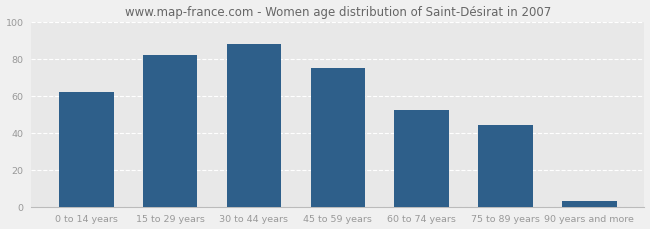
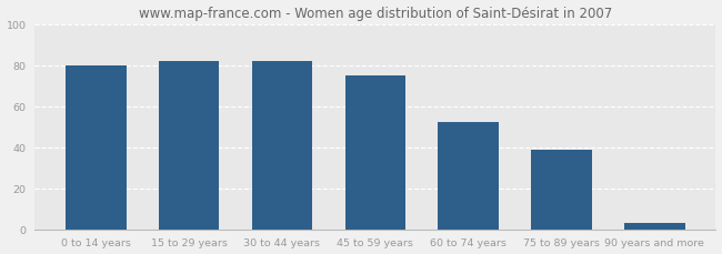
0 to 14 years: 62 -> 80
30 to 44 years: 88 -> 82
75 to 89 years: 44 -> 39
